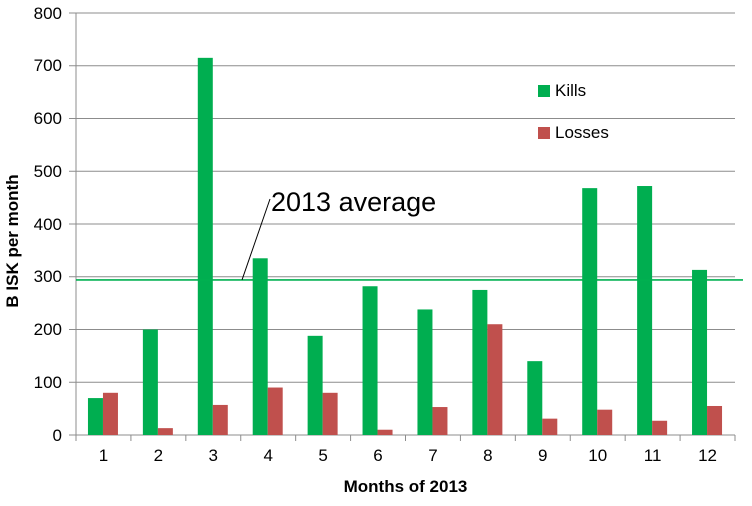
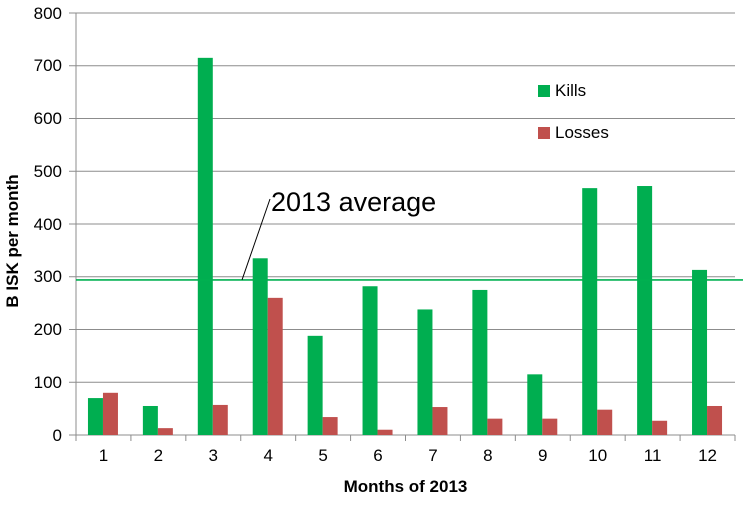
Kills/2: 200 -> 60
Losses/4: 90 -> 260
Losses/5: 80 -> 30
Losses/8: 210 -> 30
Kills/9: 140 -> 120
